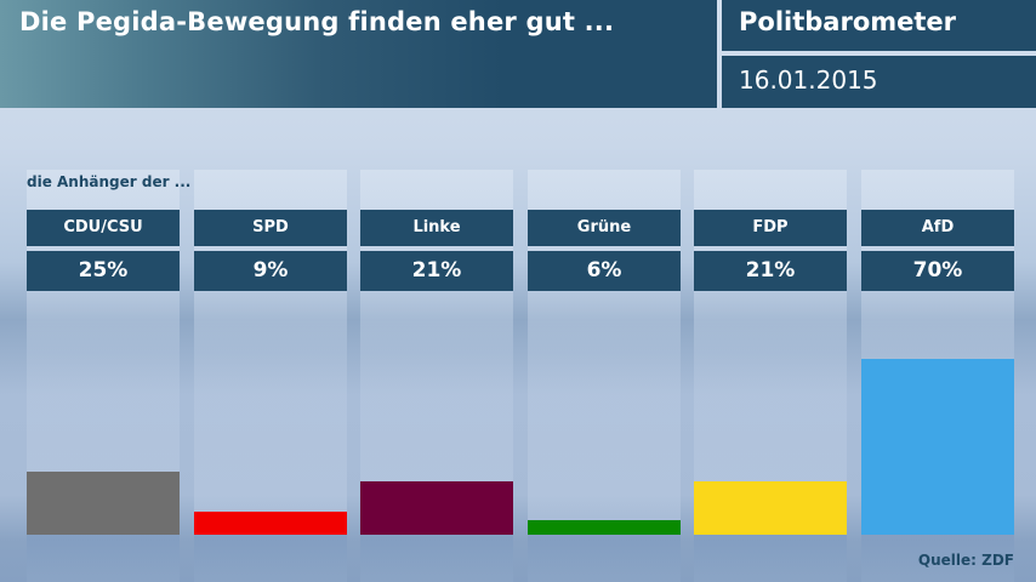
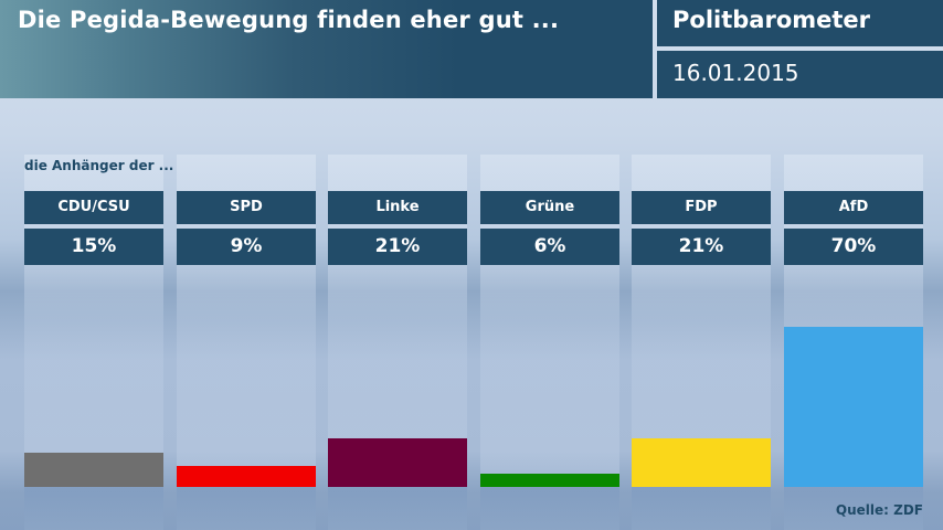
CDU/CSU: 25% -> 15%
